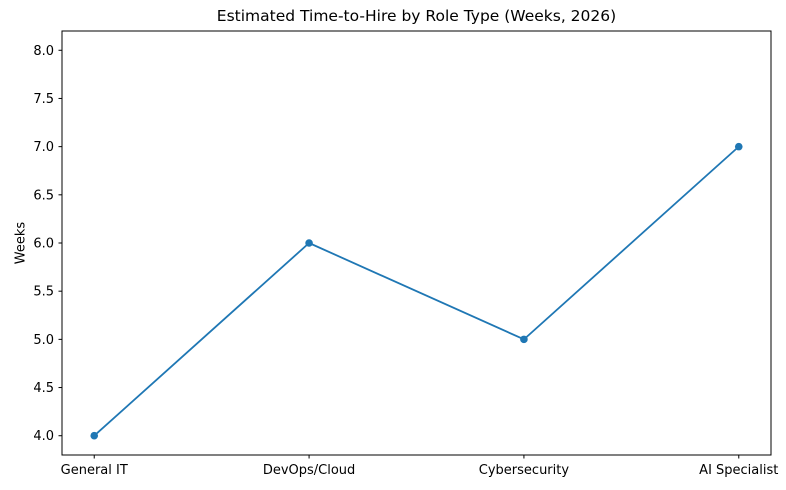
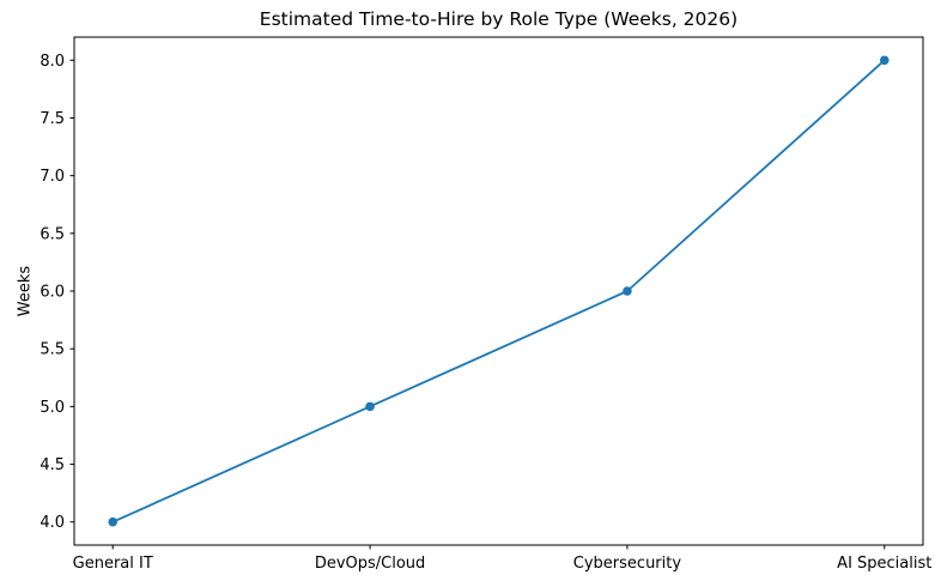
DevOps/Cloud: 6 -> 5
Cybersecurity: 5 -> 6
AI Specialist: 7 -> 8
